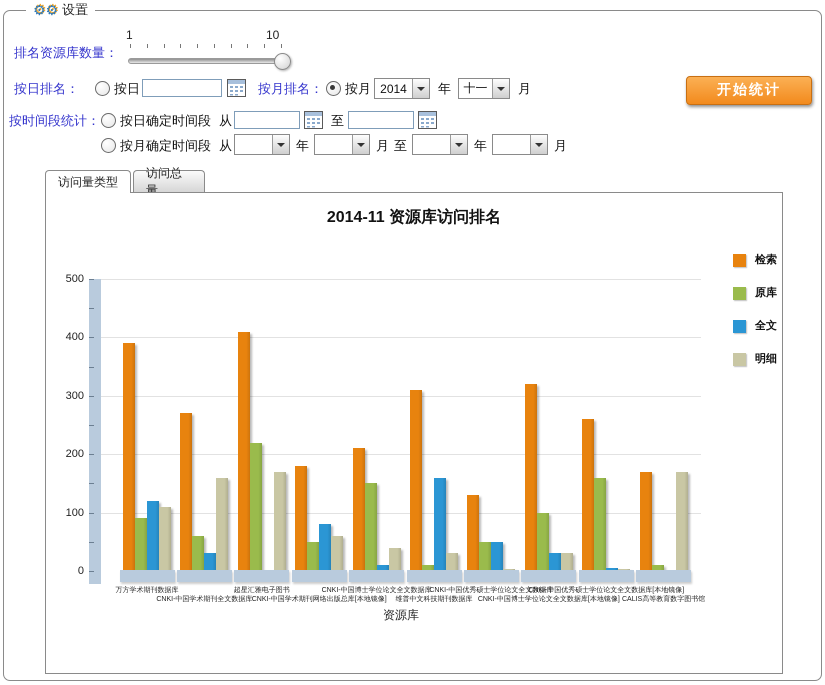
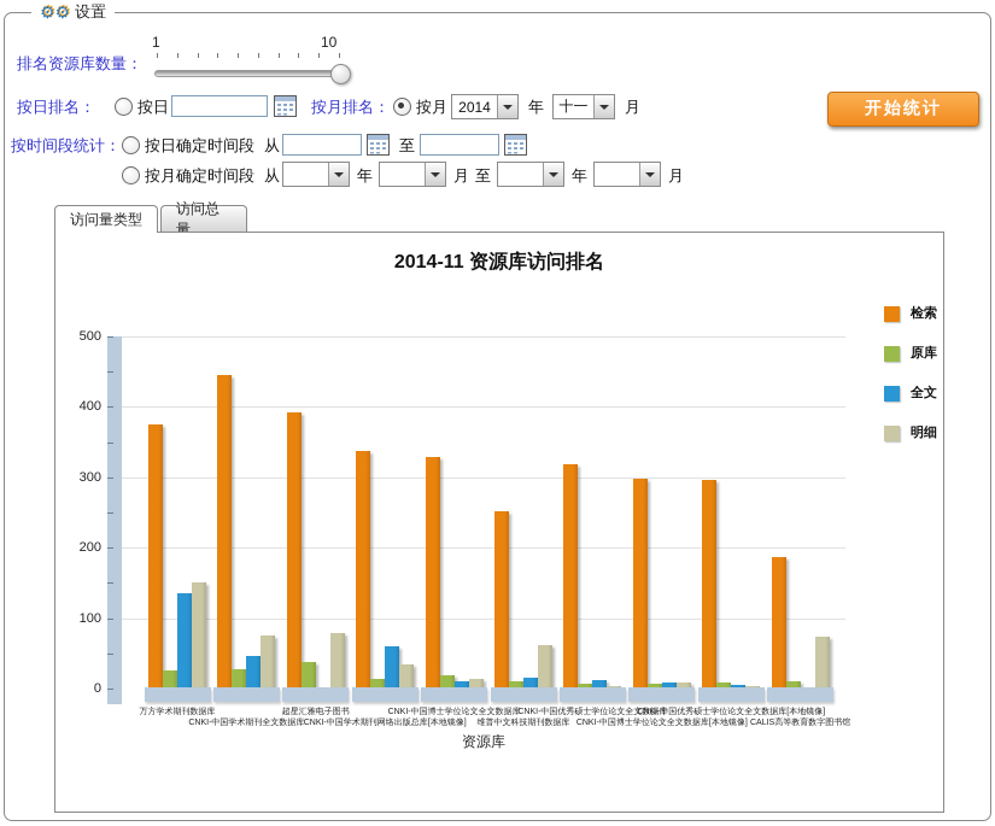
检索/万方学术期刊数据库: 390 -> 380
原库/万方学术期刊数据库: 90 -> 20
全文/万方学术期刊数据库: 120 -> 140
明细/万方学术期刊数据库: 110 -> 150
检索/CNKI-中国学术期刊全文数据库: 270 -> 440
原库/CNKI-中国学术期刊全文数据库: 60 -> 30
全文/CNKI-中国学术期刊全文数据库: 30 -> 50
明细/CNKI-中国学术期刊全文数据库: 160 -> 80
检索/超星汇雅电子图书: 410 -> 390
原库/超星汇雅电子图书: 220 -> 40
明细/超星汇雅电子图书: 170 -> 80
检索/CNKI-中国学术期刊网络出版总库[本地镜像]: 180 -> 340
原库/CNKI-中国学术期刊网络出版总库[本地镜像]: 50 -> 10
全文/CNKI-中国学术期刊网络出版总库[本地镜像]: 80 -> 60
明细/CNKI-中国学术期刊网络出版总库[本地镜像]: 60 -> 40
检索/CNKI-中国博士学位论文全文数据库: 210 -> 330
原库/CNKI-中国博士学位论文全文数据库: 150 -> 20
明细/CNKI-中国博士学位论文全文数据库: 40 -> 10
检索/维普中文科技期刊数据库: 310 -> 250
全文/维普中文科技期刊数据库: 160 -> 20
明细/维普中文科技期刊数据库: 30 -> 60
检索/CNKI-中国优秀硕士学位论文全文数据库: 130 -> 320
原库/CNKI-中国优秀硕士学位论文全文数据库: 50 -> 10
全文/CNKI-中国优秀硕士学位论文全文数据库: 50 -> 10
检索/CNKI-中国博士学位论文全文数据库[本地镜像]: 320 -> 300
原库/CNKI-中国博士学位论文全文数据库[本地镜像]: 100 -> 10
全文/CNKI-中国博士学位论文全文数据库[本地镜像]: 30 -> 10
明细/CNKI-中国博士学位论文全文数据库[本地镜像]: 30 -> 10
检索/CNKI-中国优秀硕士学位论文全文数据库[本地镜像]: 260 -> 300
原库/CNKI-中国优秀硕士学位论文全文数据库[本地镜像]: 160 -> 10
检索/CALIS高等教育数字图书馆: 170 -> 190
明细/CALIS高等教育数字图书馆: 170 -> 70
